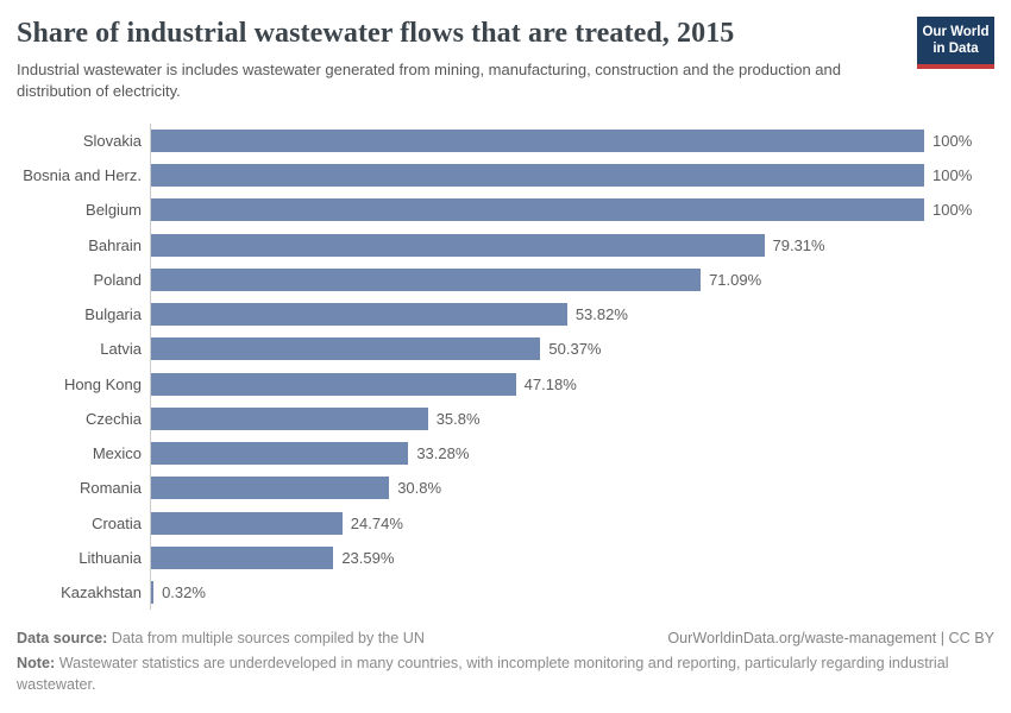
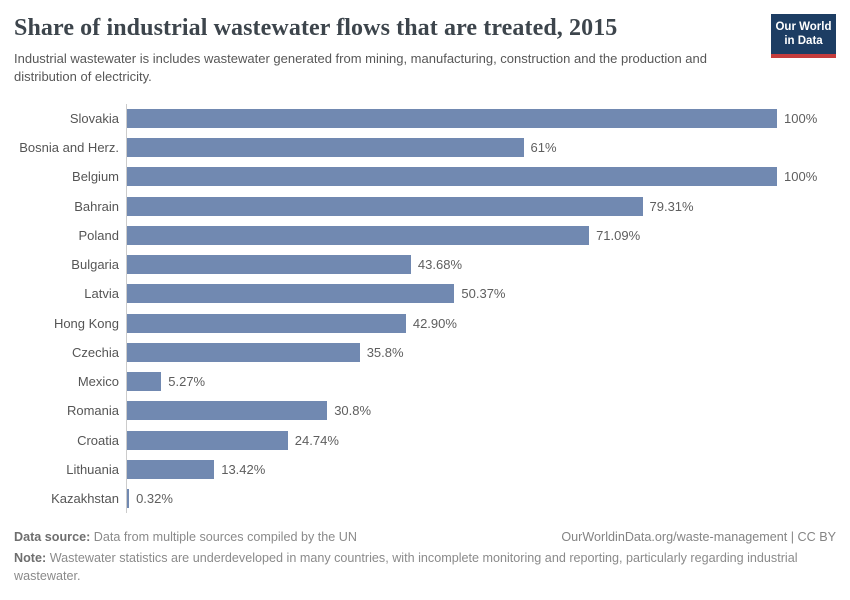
Bosnia and Herz.: 100% -> 61%
Bulgaria: 53.82% -> 43.68%
Hong Kong: 47.18% -> 42.90%
Mexico: 33.28% -> 5.27%
Lithuania: 23.59% -> 13.42%
